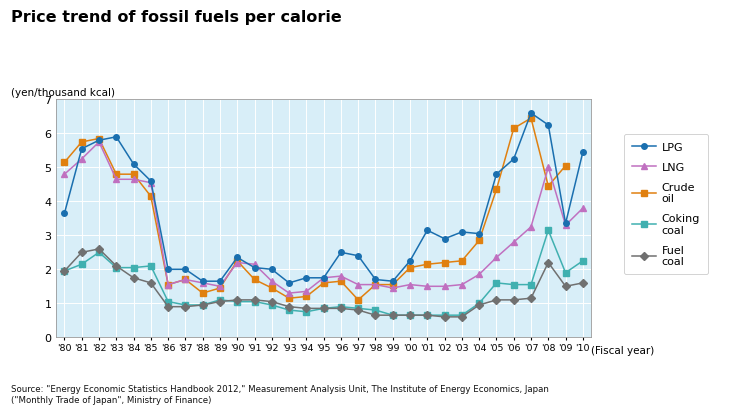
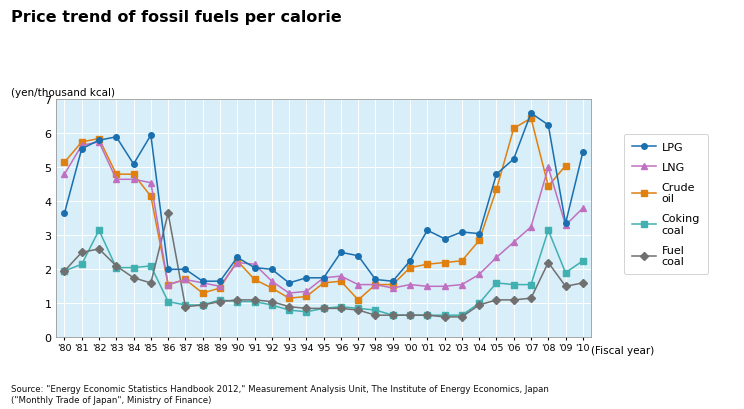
LNG/'81: 5.25 -> 5.65
Coking coal/'82: 2.50 -> 3.15
LPG/'85: 4.60 -> 5.95
Fuel coal/'86: 0.90 -> 3.65
